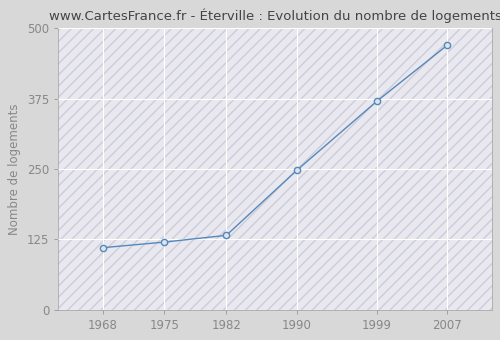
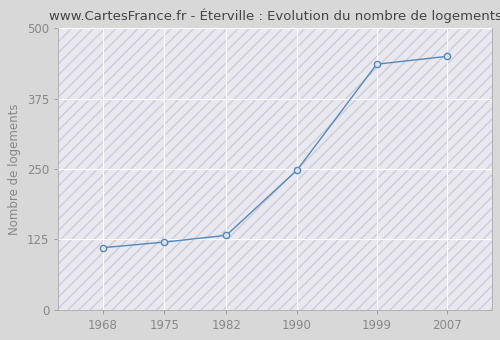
1999: 370 -> 436
2007: 470 -> 450
